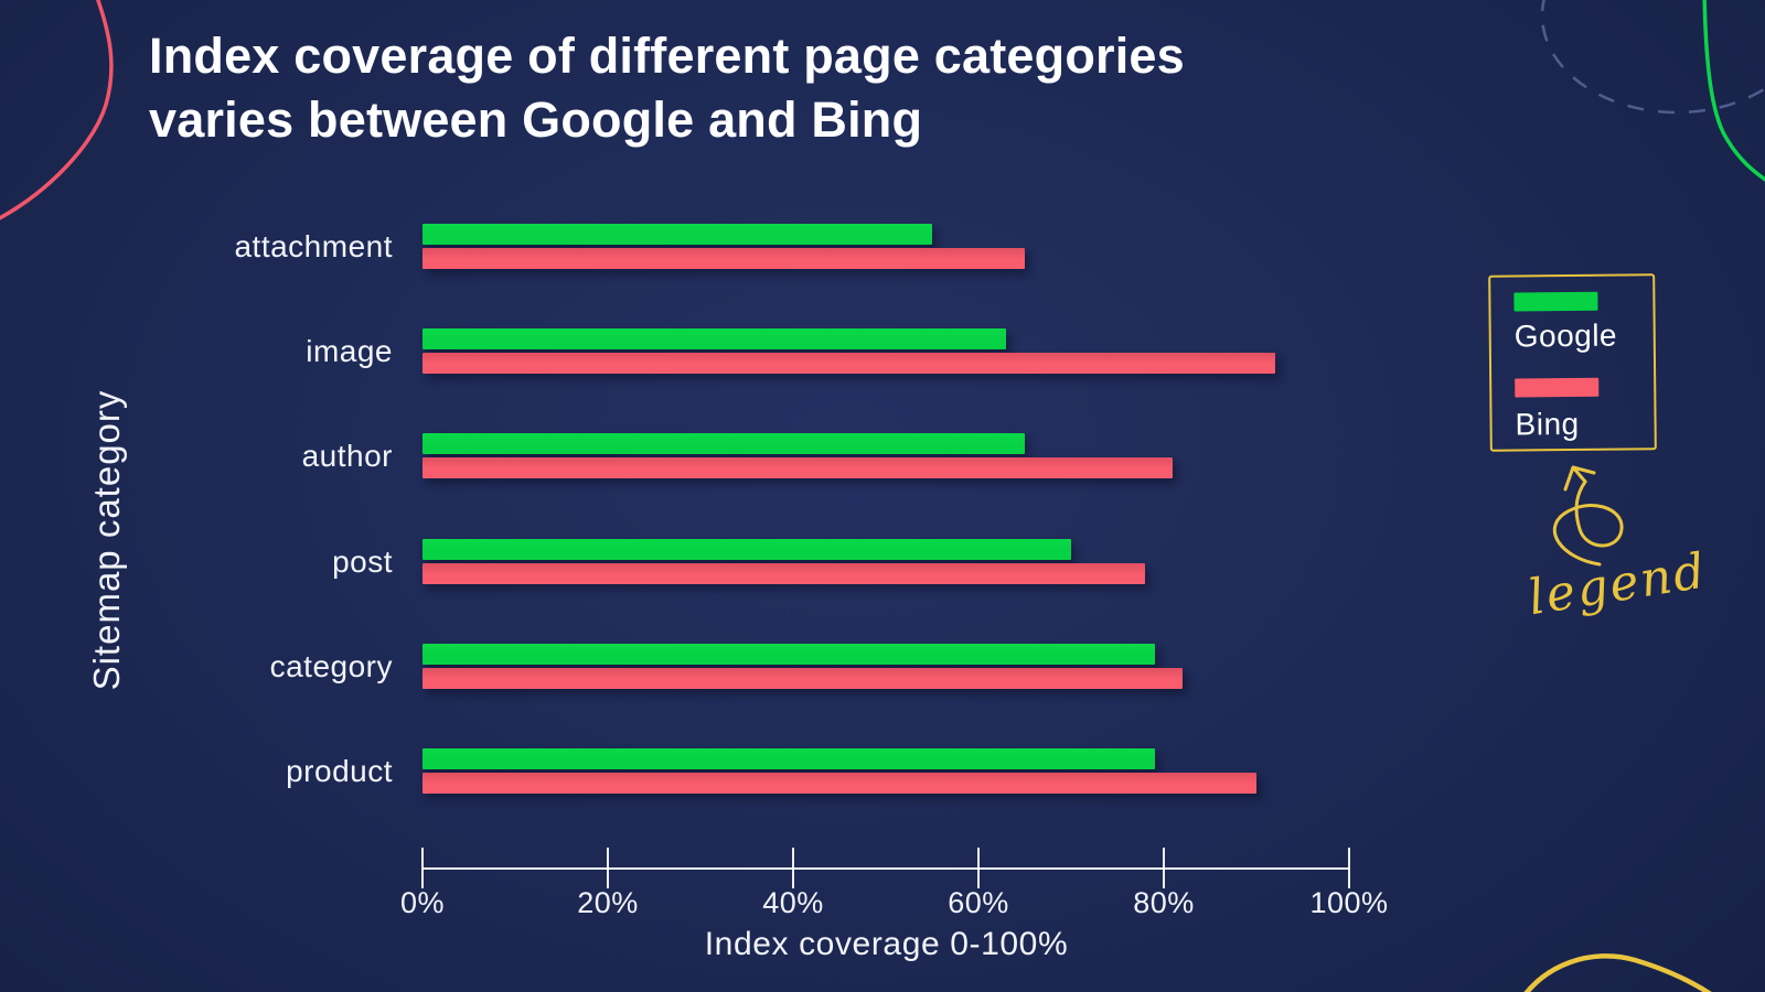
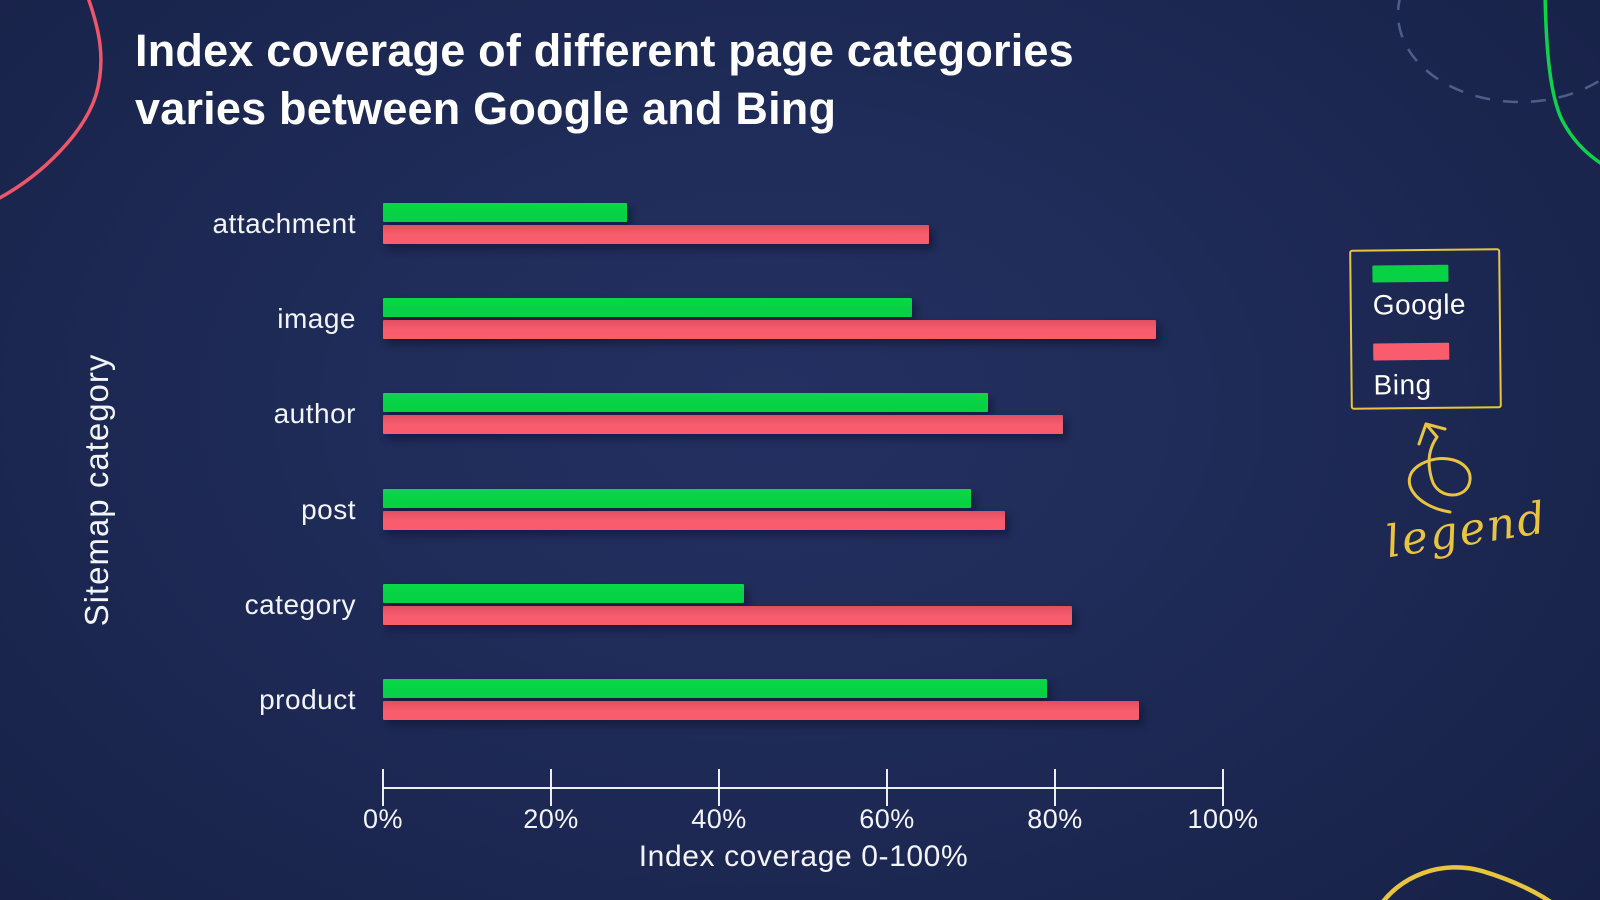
Google/attachment: 55% -> 29%
Google/author: 65% -> 72%
Bing/post: 78% -> 74%
Google/category: 79% -> 43%
